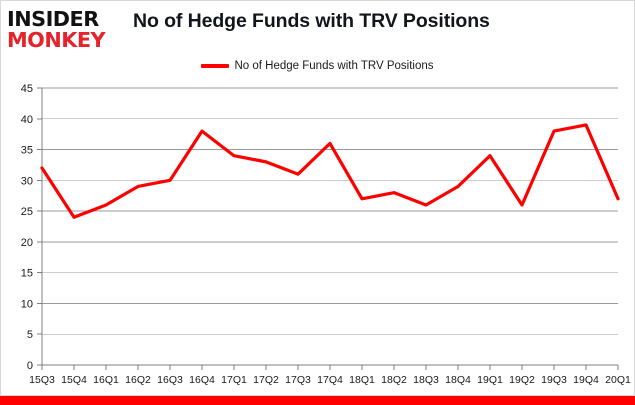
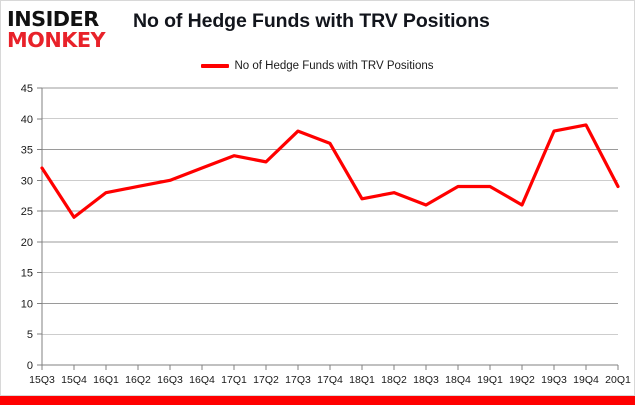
16Q1: 26 -> 28
16Q4: 38 -> 32
17Q3: 31 -> 38
19Q1: 34 -> 29
20Q1: 27 -> 29
